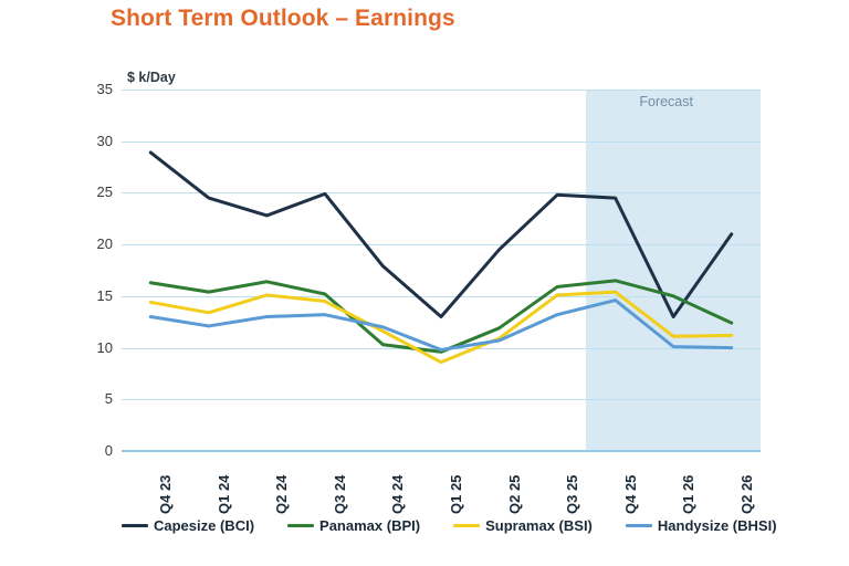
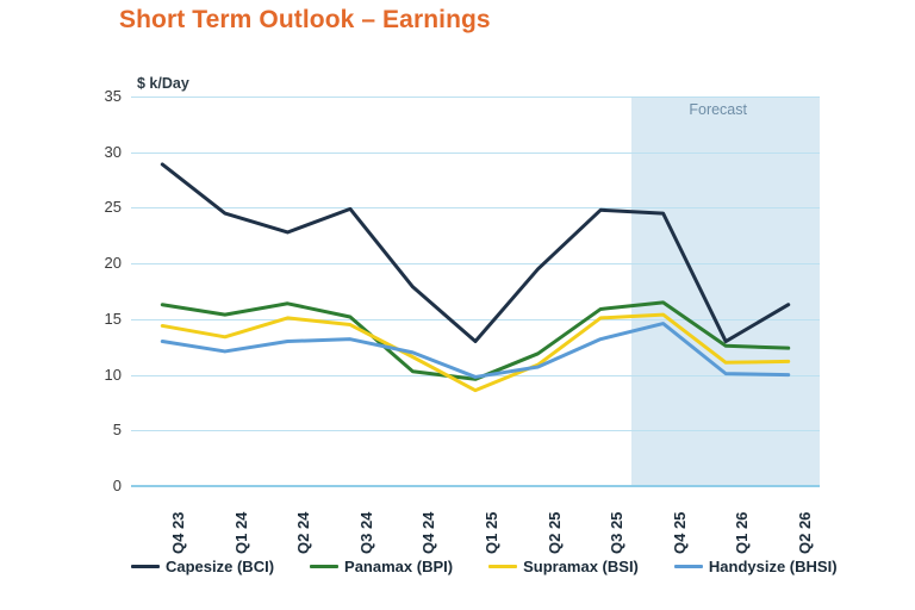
Panamax (BPI)/Q1 26: 15 -> 13
Capesize (BCI)/Q2 26: 21 -> 16
